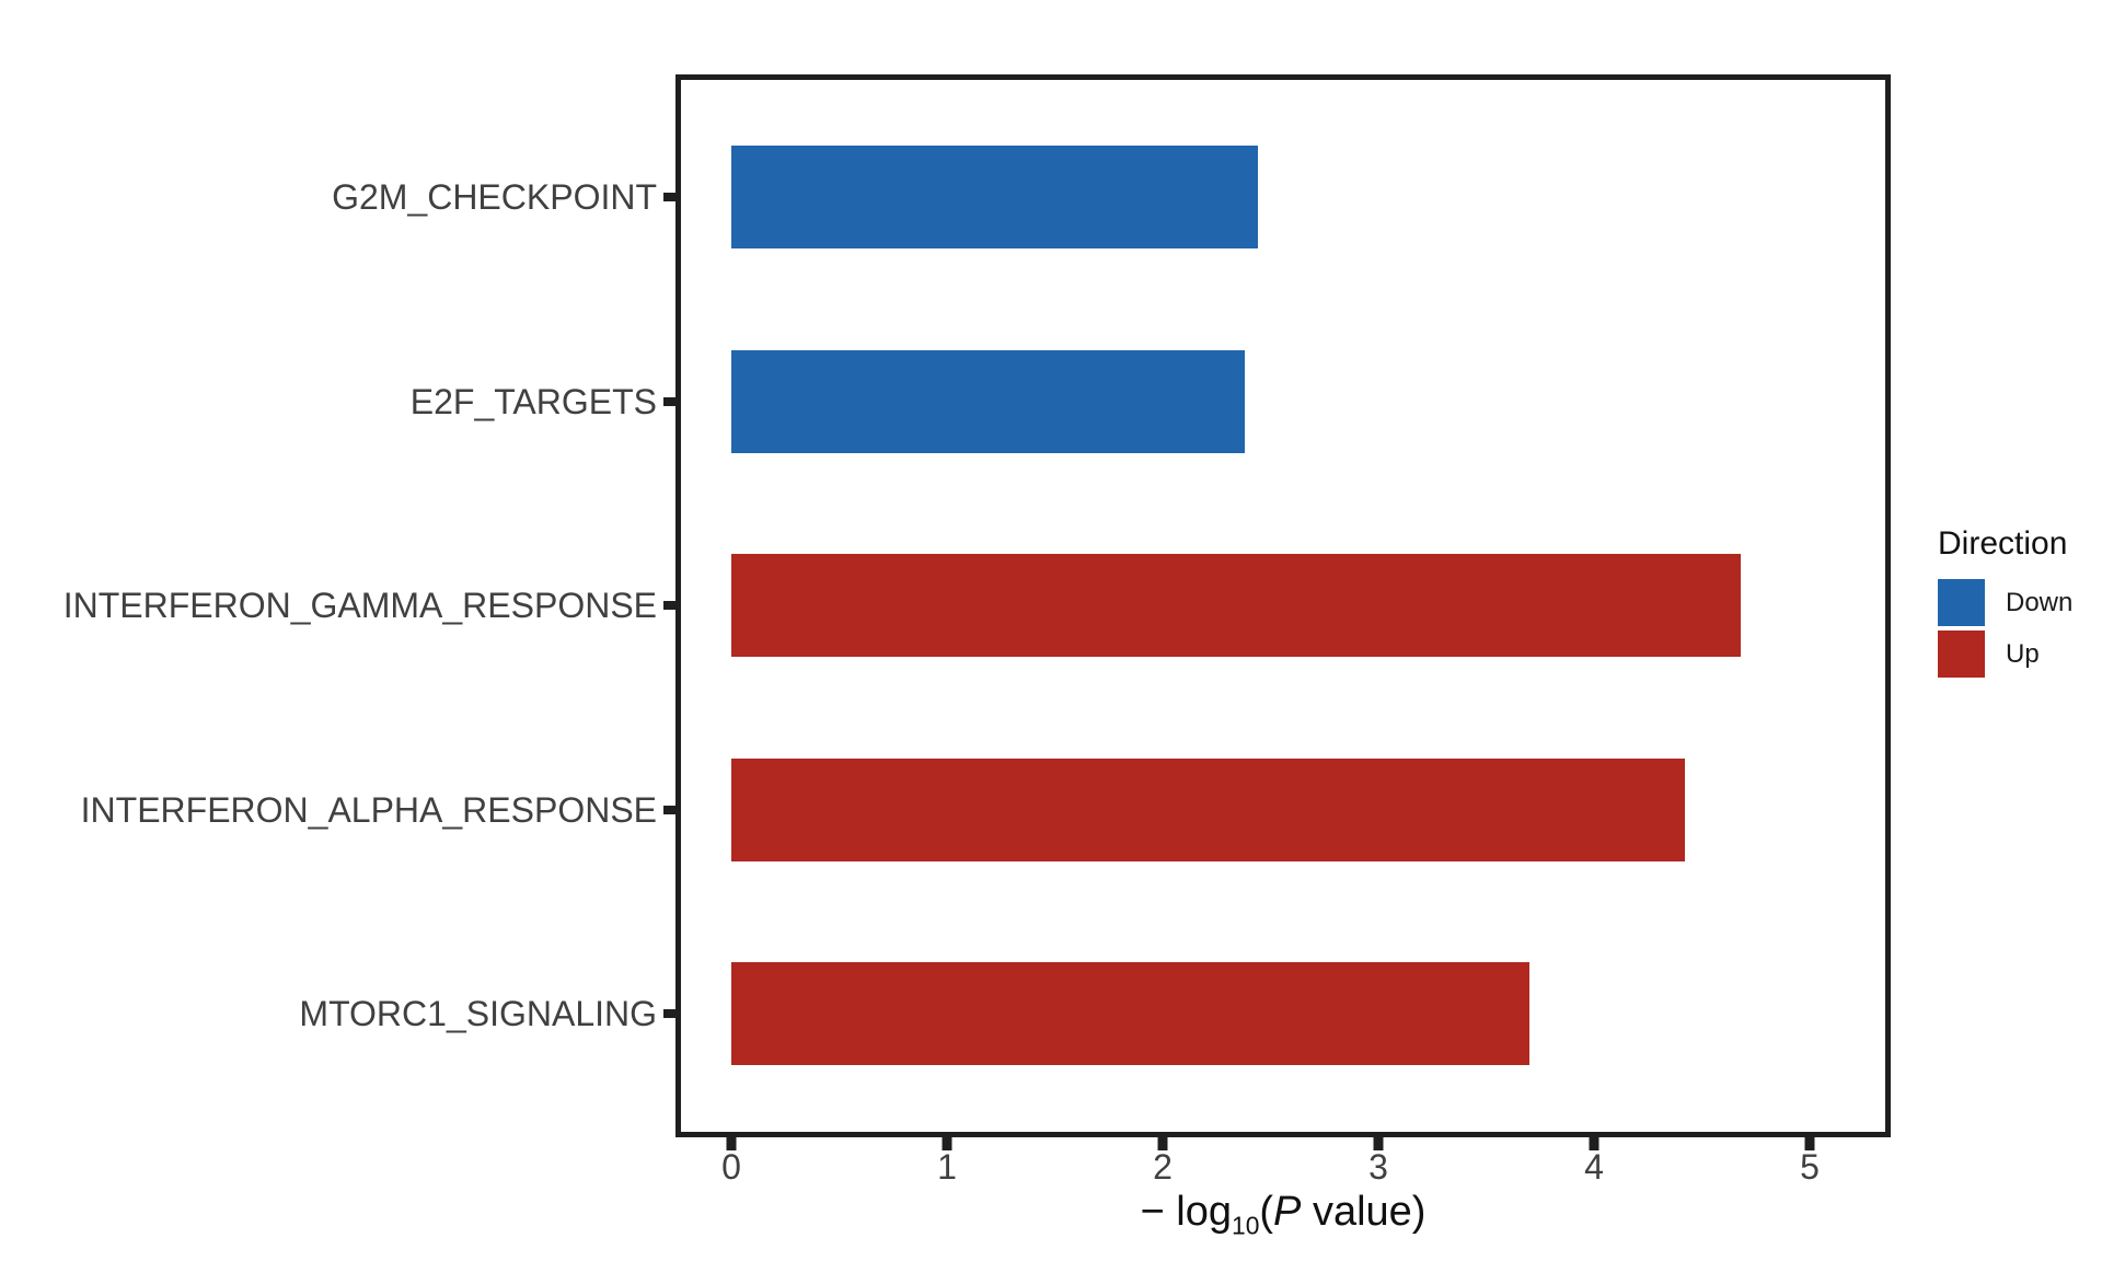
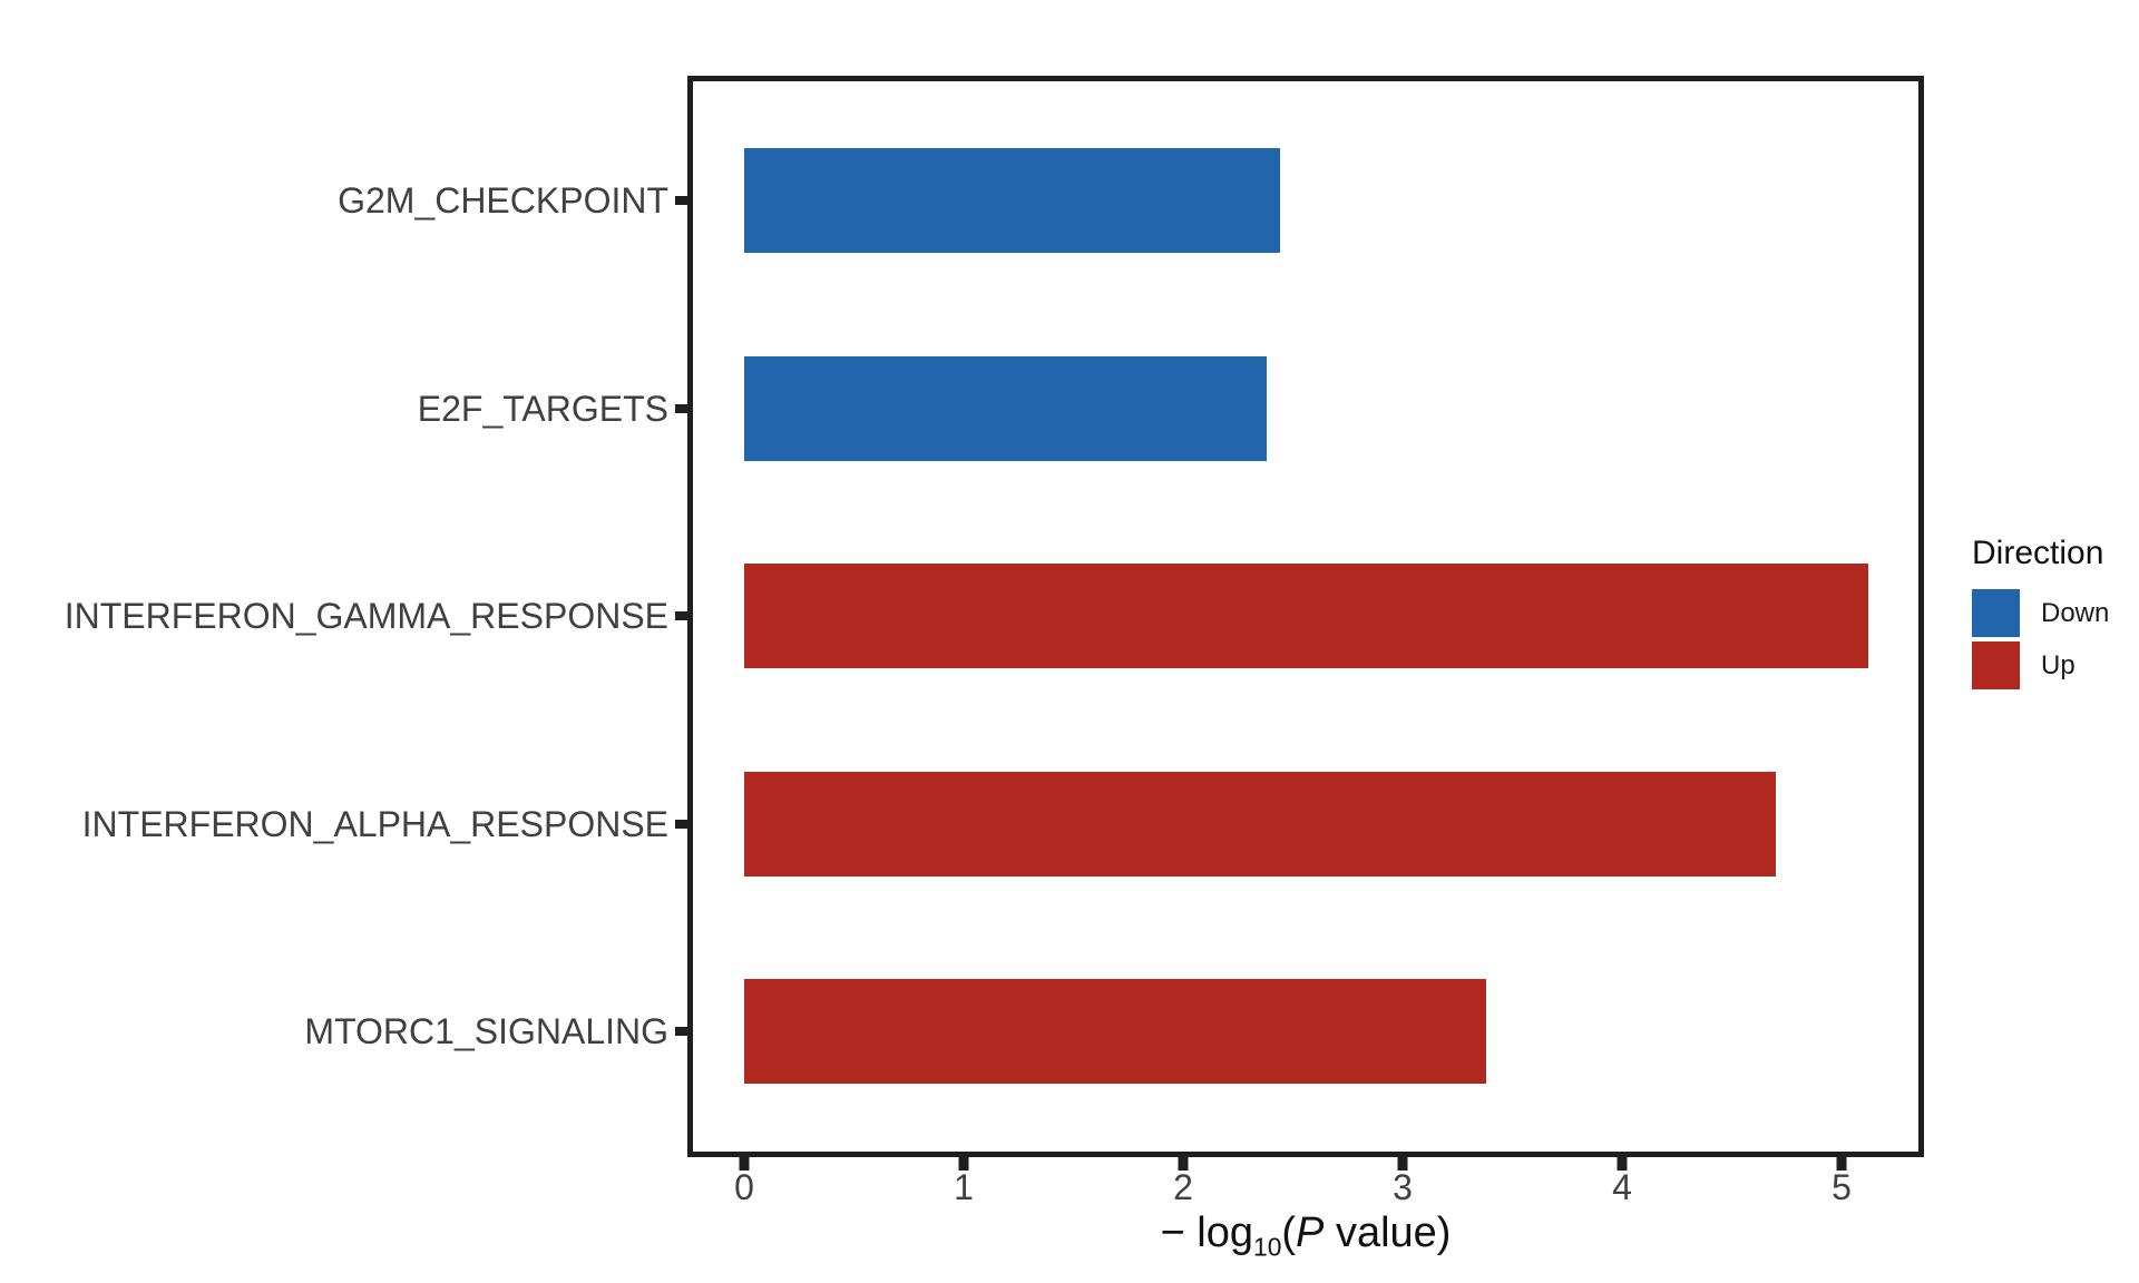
INTERFERON_GAMMA_RESPONSE: 4.68 -> 5.12
INTERFERON_ALPHA_RESPONSE: 4.42 -> 4.70
MTORC1_SIGNALING: 3.70 -> 3.38
